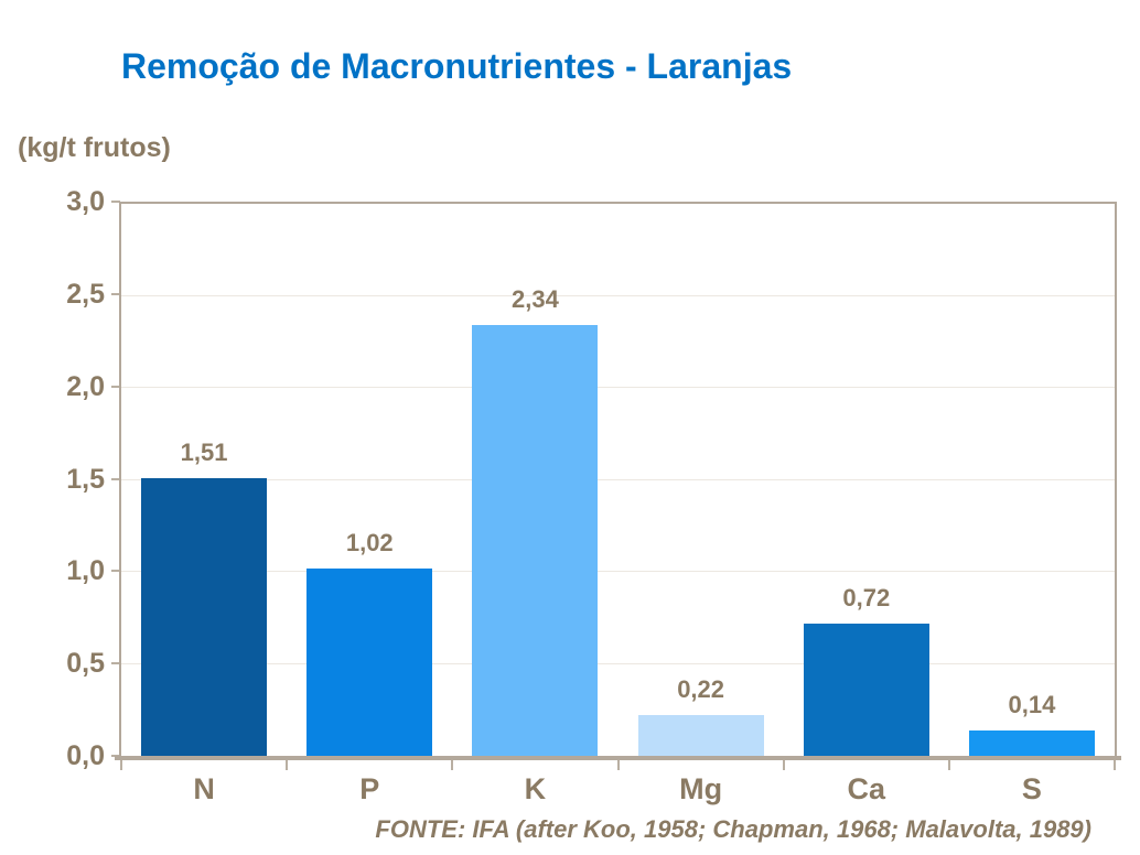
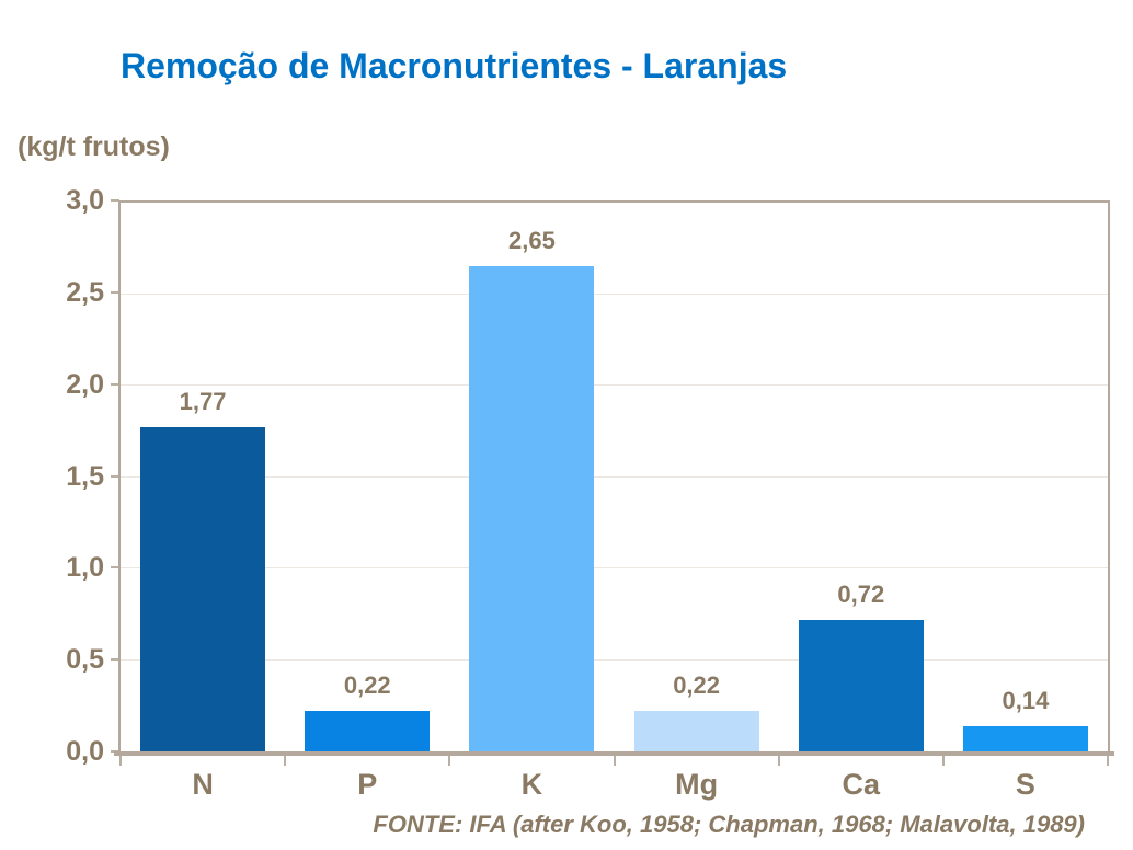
N: 1,51 -> 1,77
P: 1,02 -> 0,22
K: 2,34 -> 2,65
